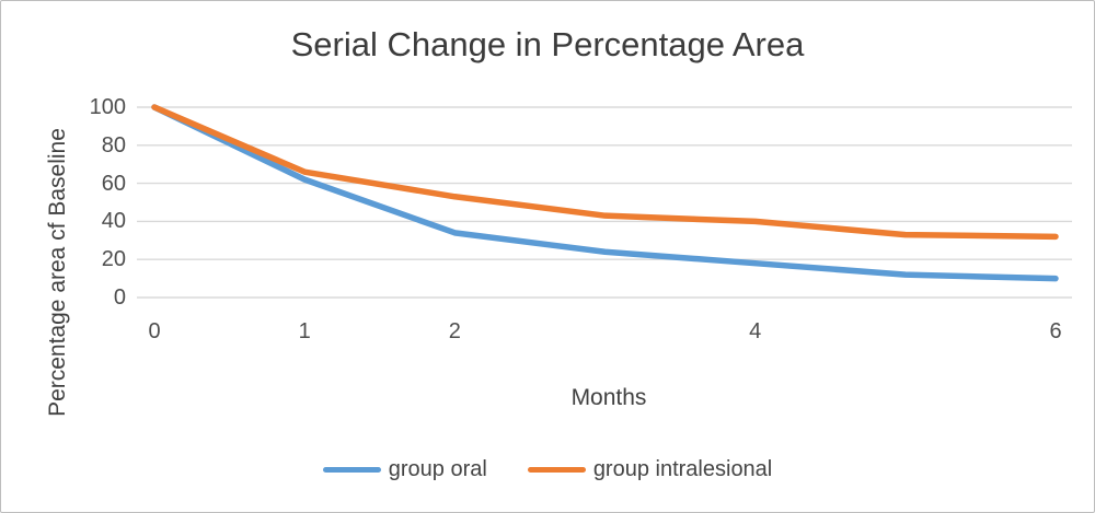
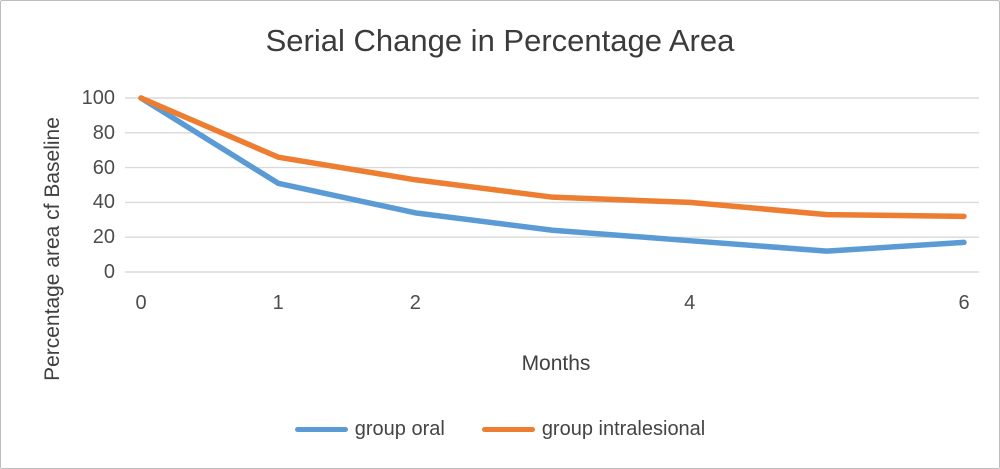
group oral/1: 62 -> 51
group oral/6: 10 -> 17
